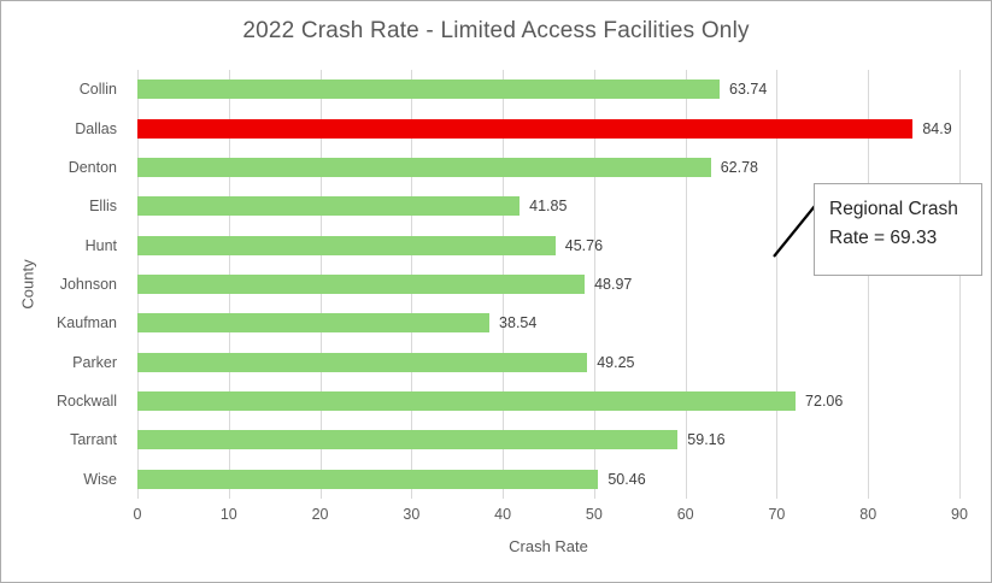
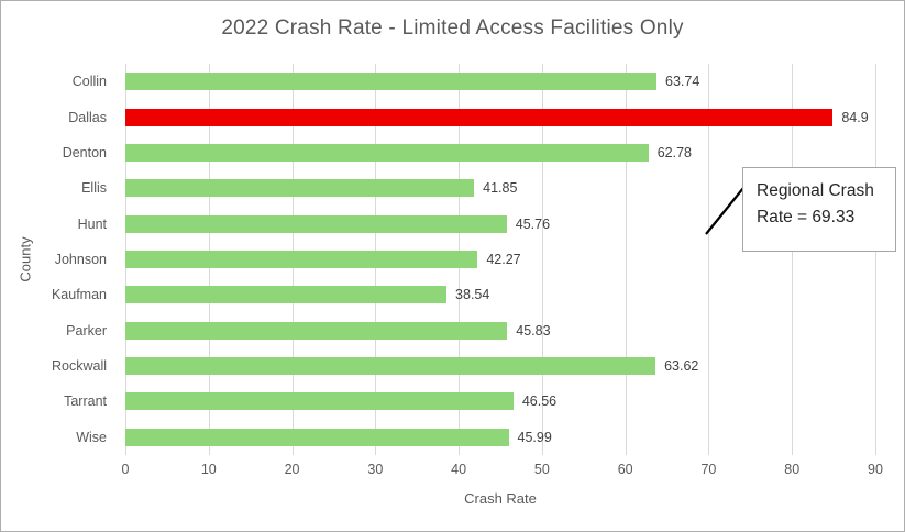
Johnson: 48.97 -> 42.27
Parker: 49.25 -> 45.83
Rockwall: 72.06 -> 63.62
Tarrant: 59.16 -> 46.56
Wise: 50.46 -> 45.99
